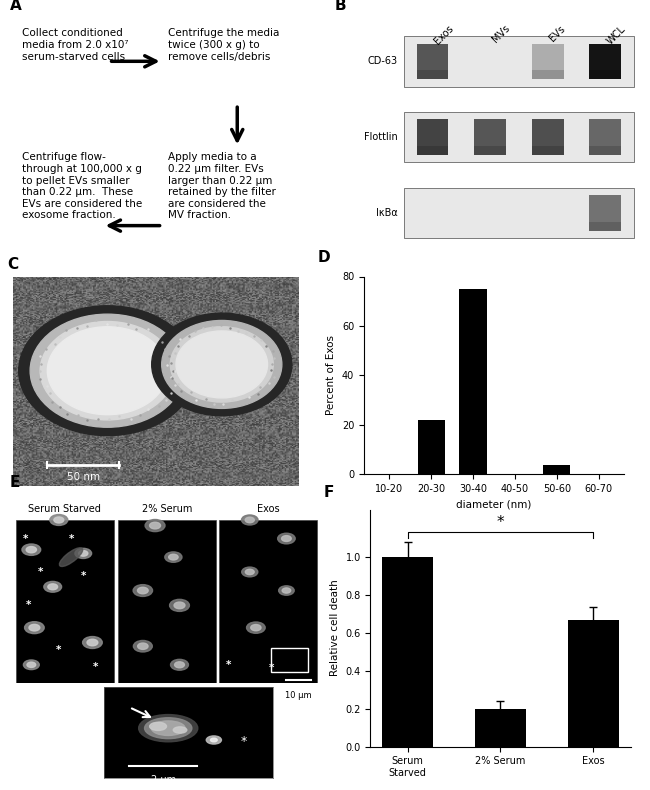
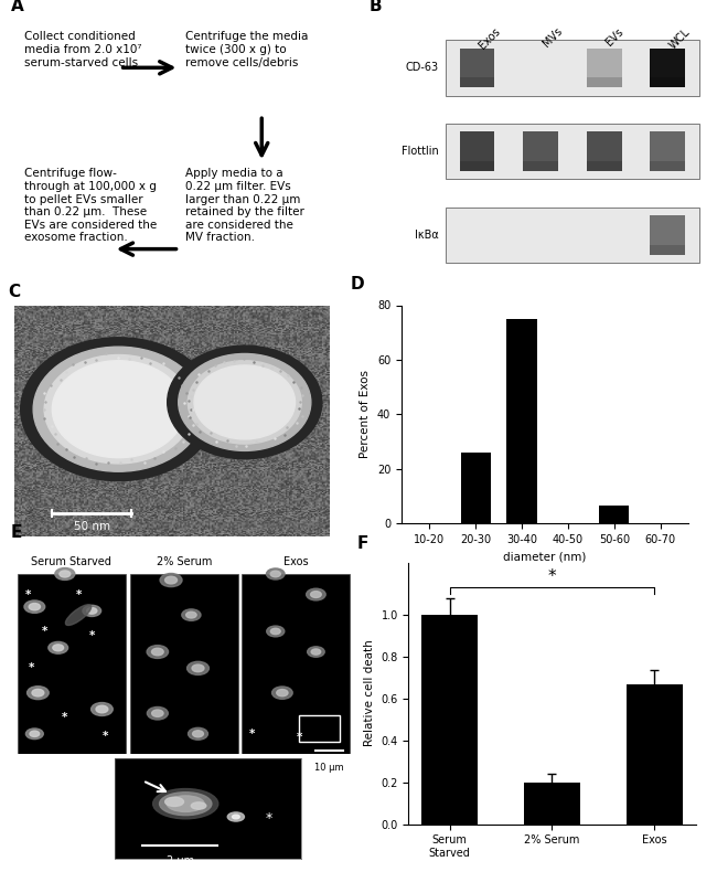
20-30: 22.0 -> 26.0
50-60: 3.5 -> 6.5
